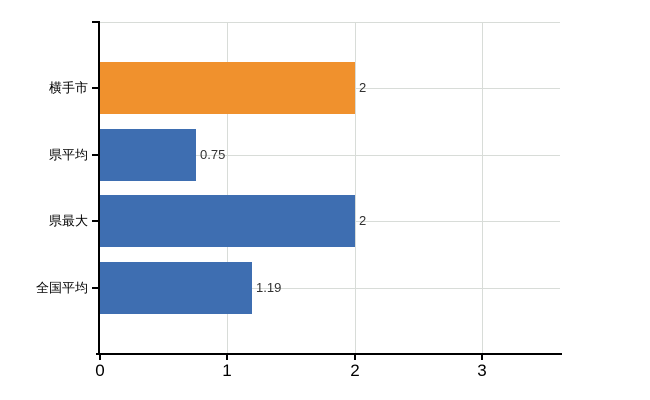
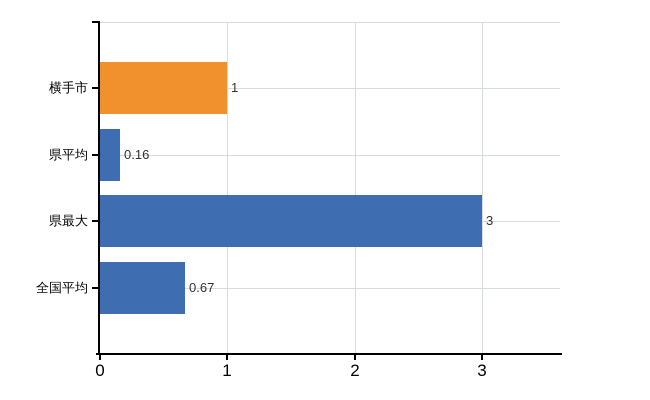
横手市: 2 -> 1
県平均: 0.75 -> 0.16
県最大: 2 -> 3
全国平均: 1.19 -> 0.67
